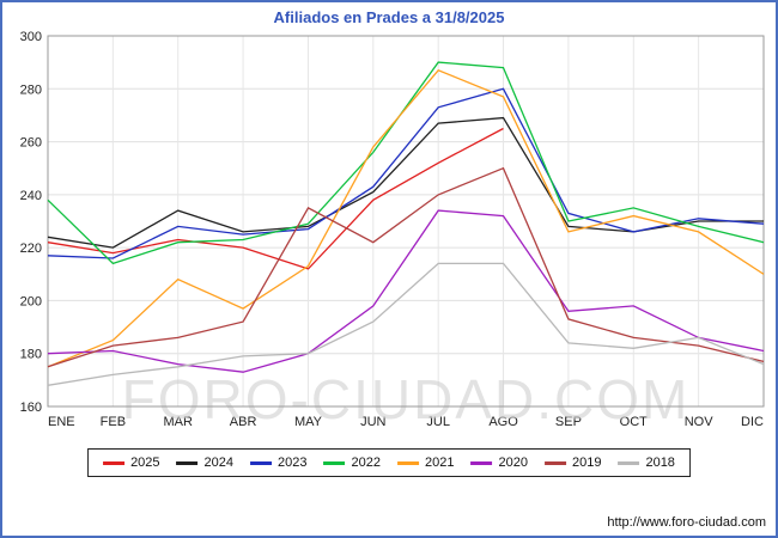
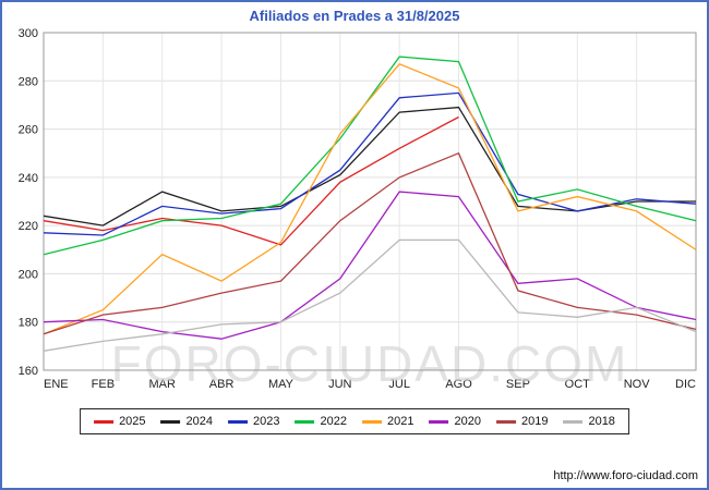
2022/ENE: 238 -> 208
2019/MAY: 235 -> 197
2023/AGO: 280 -> 275
